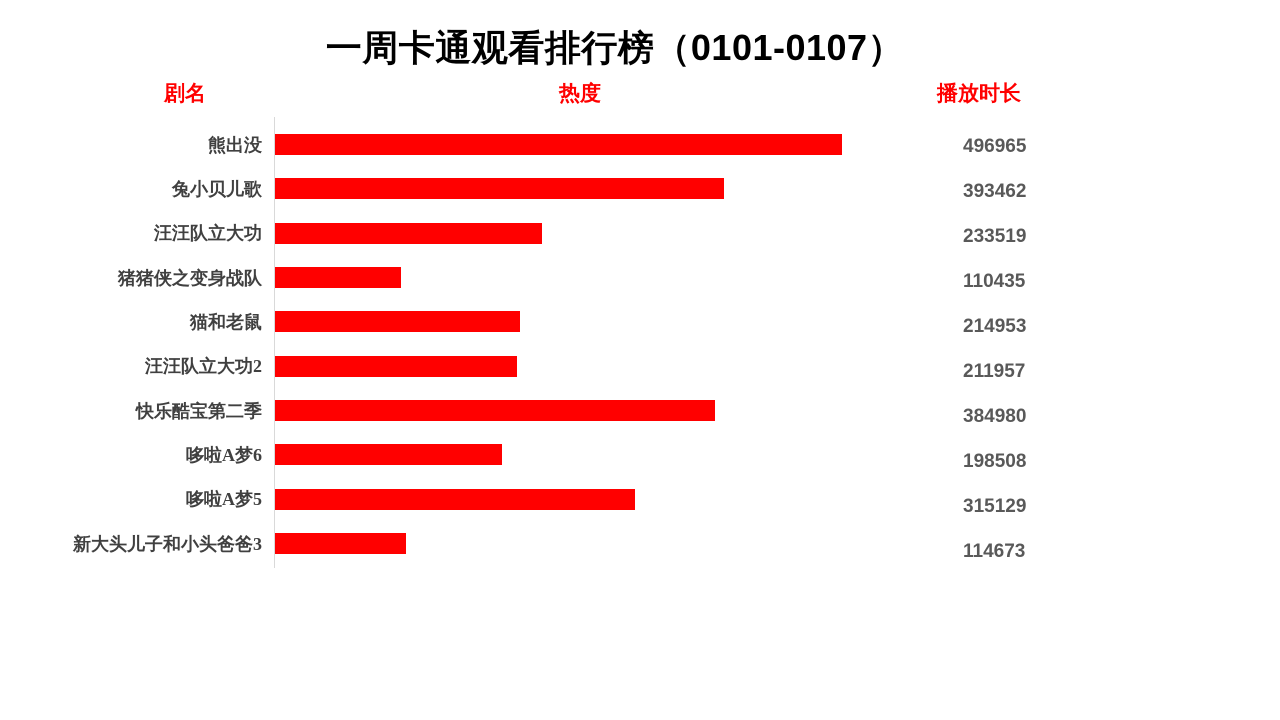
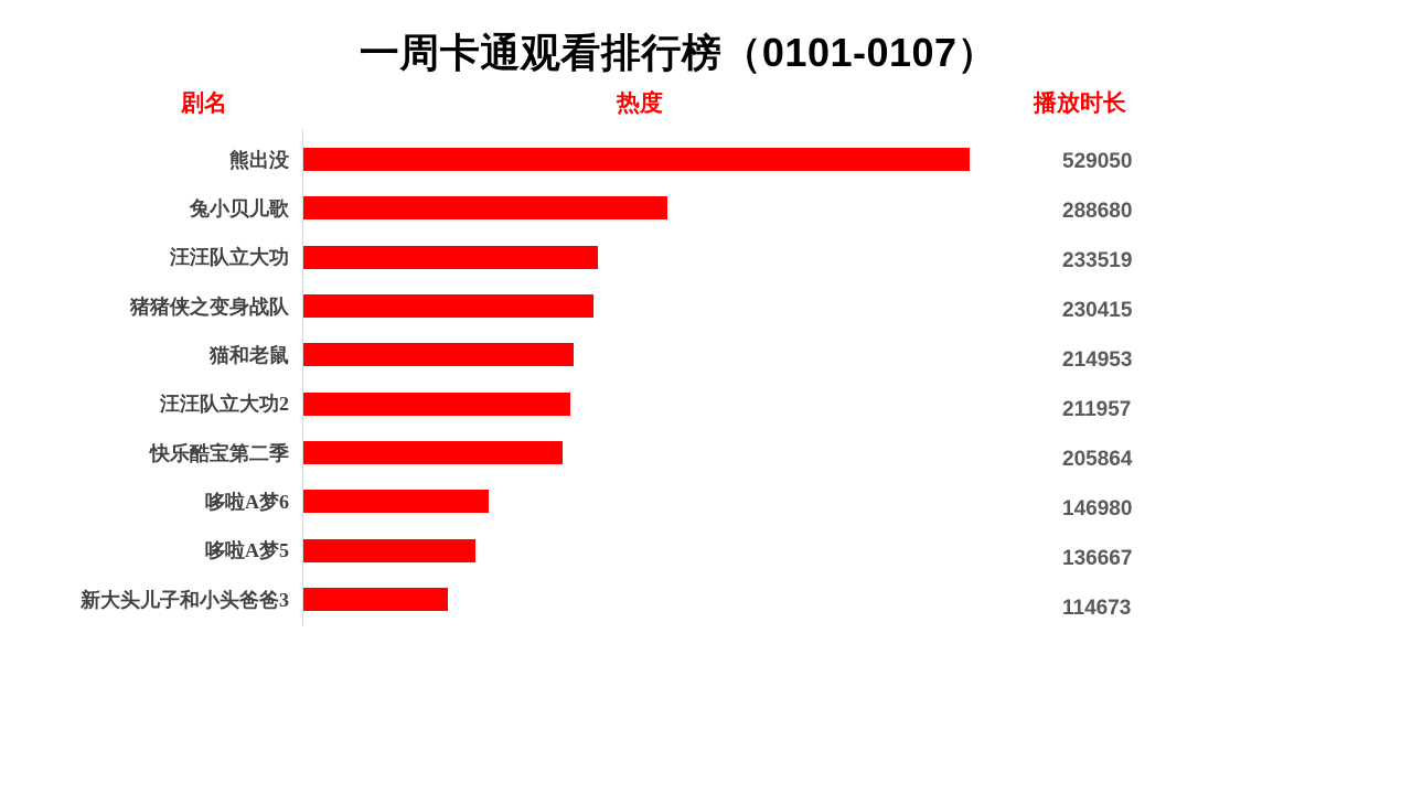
熊出没: 496965 -> 529050
兔小贝儿歌: 393462 -> 288680
猪猪侠之变身战队: 110435 -> 230415
快乐酷宝第二季: 384980 -> 205864
哆啦A梦6: 198508 -> 146980
哆啦A梦5: 315129 -> 136667
